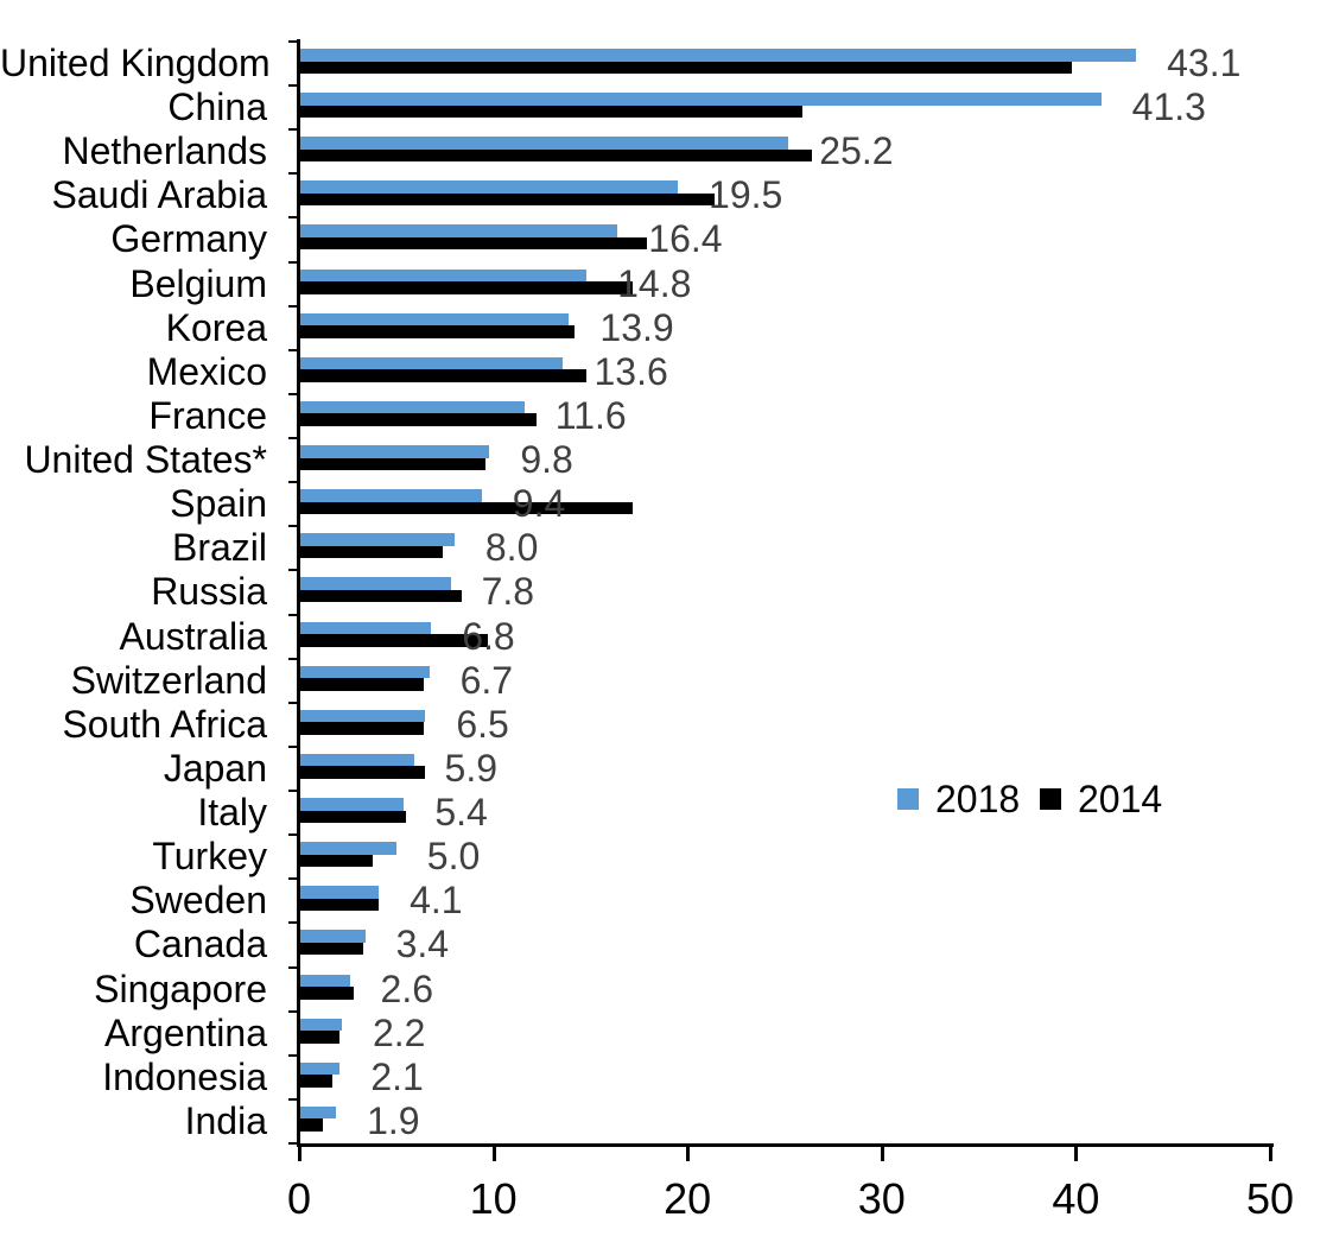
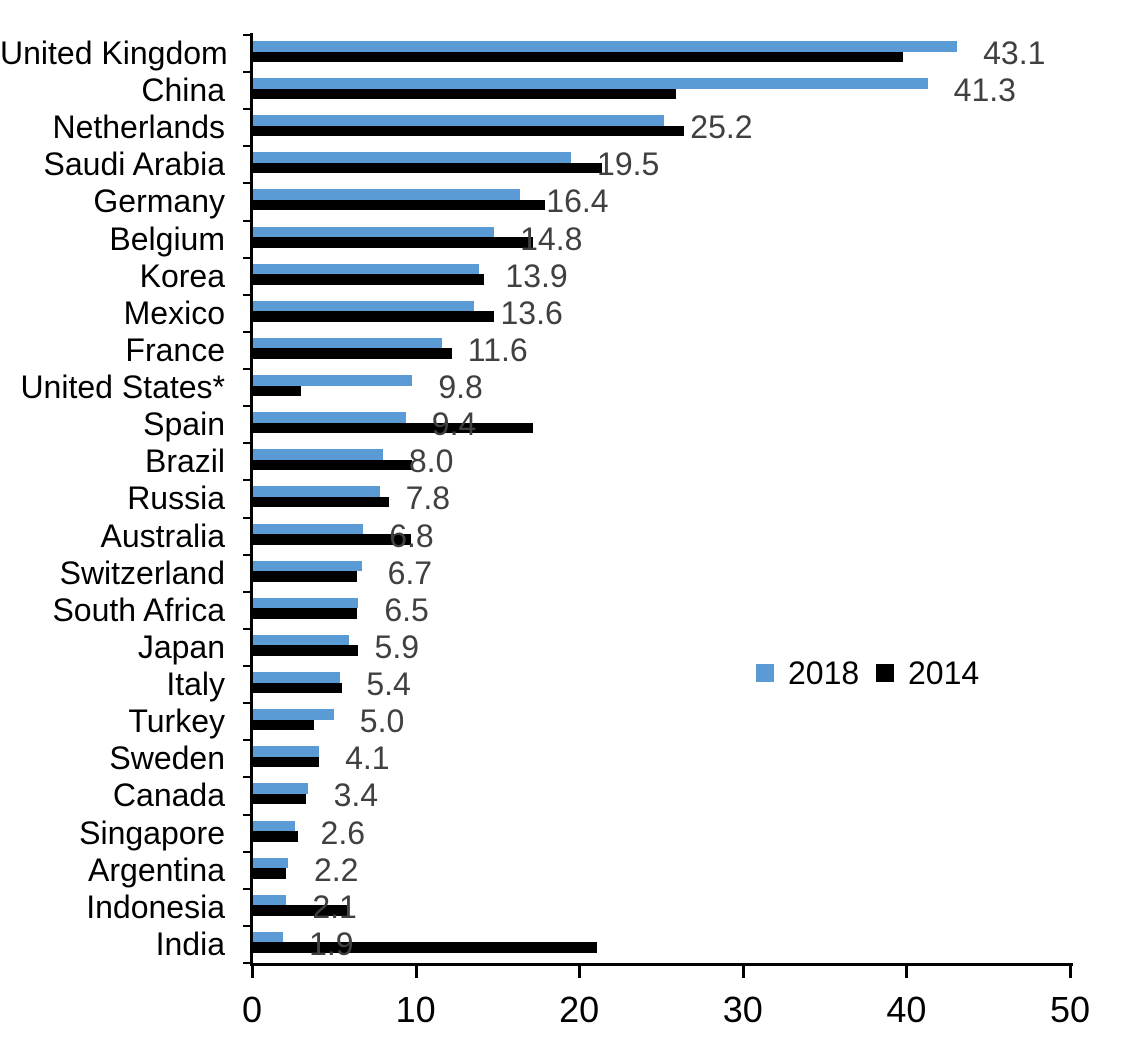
2014/United States*: 9.6 -> 3.0
2014/Brazil: 7.4 -> 9.8
2014/Indonesia: 1.7 -> 5.8
2014/India: 1.2 -> 21.1
